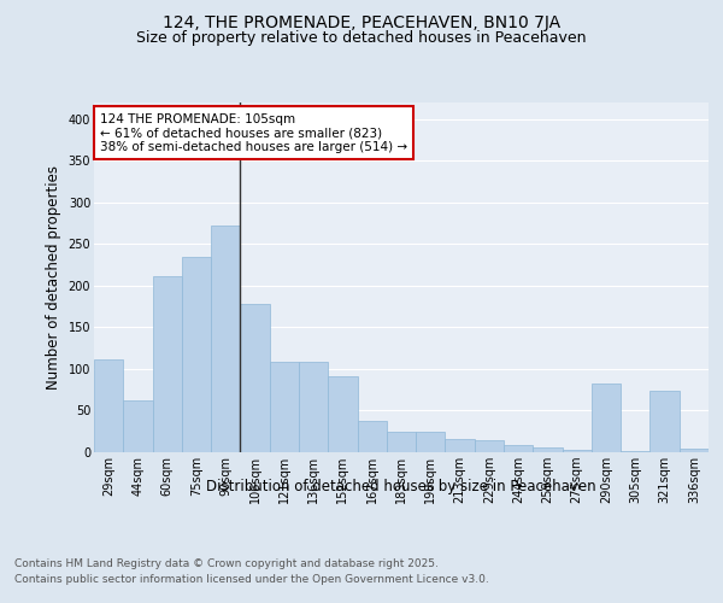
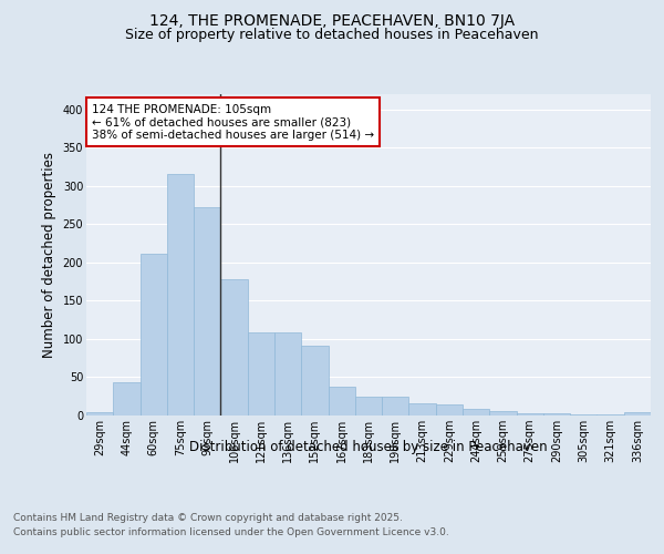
29sqm: 112 -> 5
44sqm: 62 -> 43
75sqm: 234 -> 315
290sqm: 82 -> 3
321sqm: 74 -> 1
